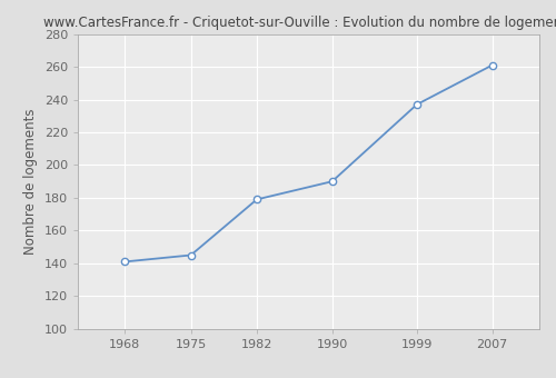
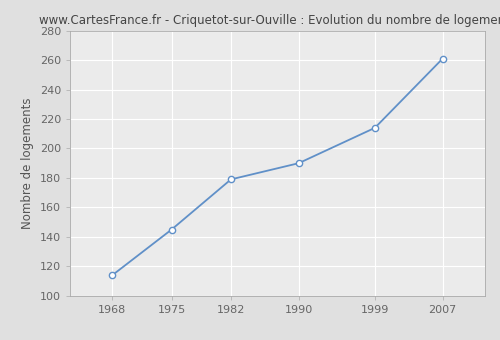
1968: 141 -> 114
1999: 237 -> 214
